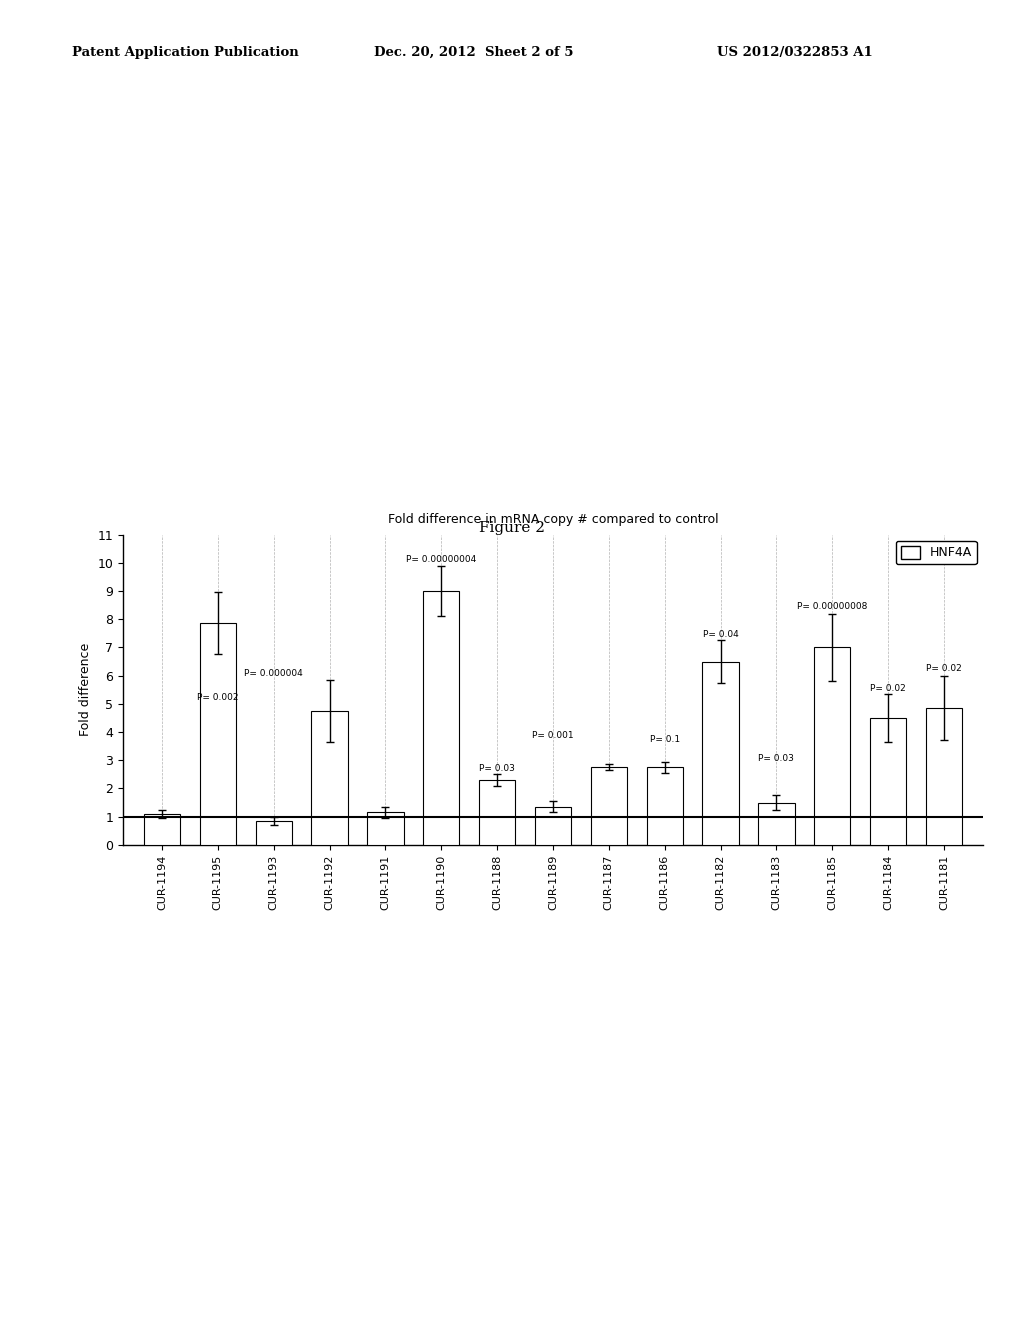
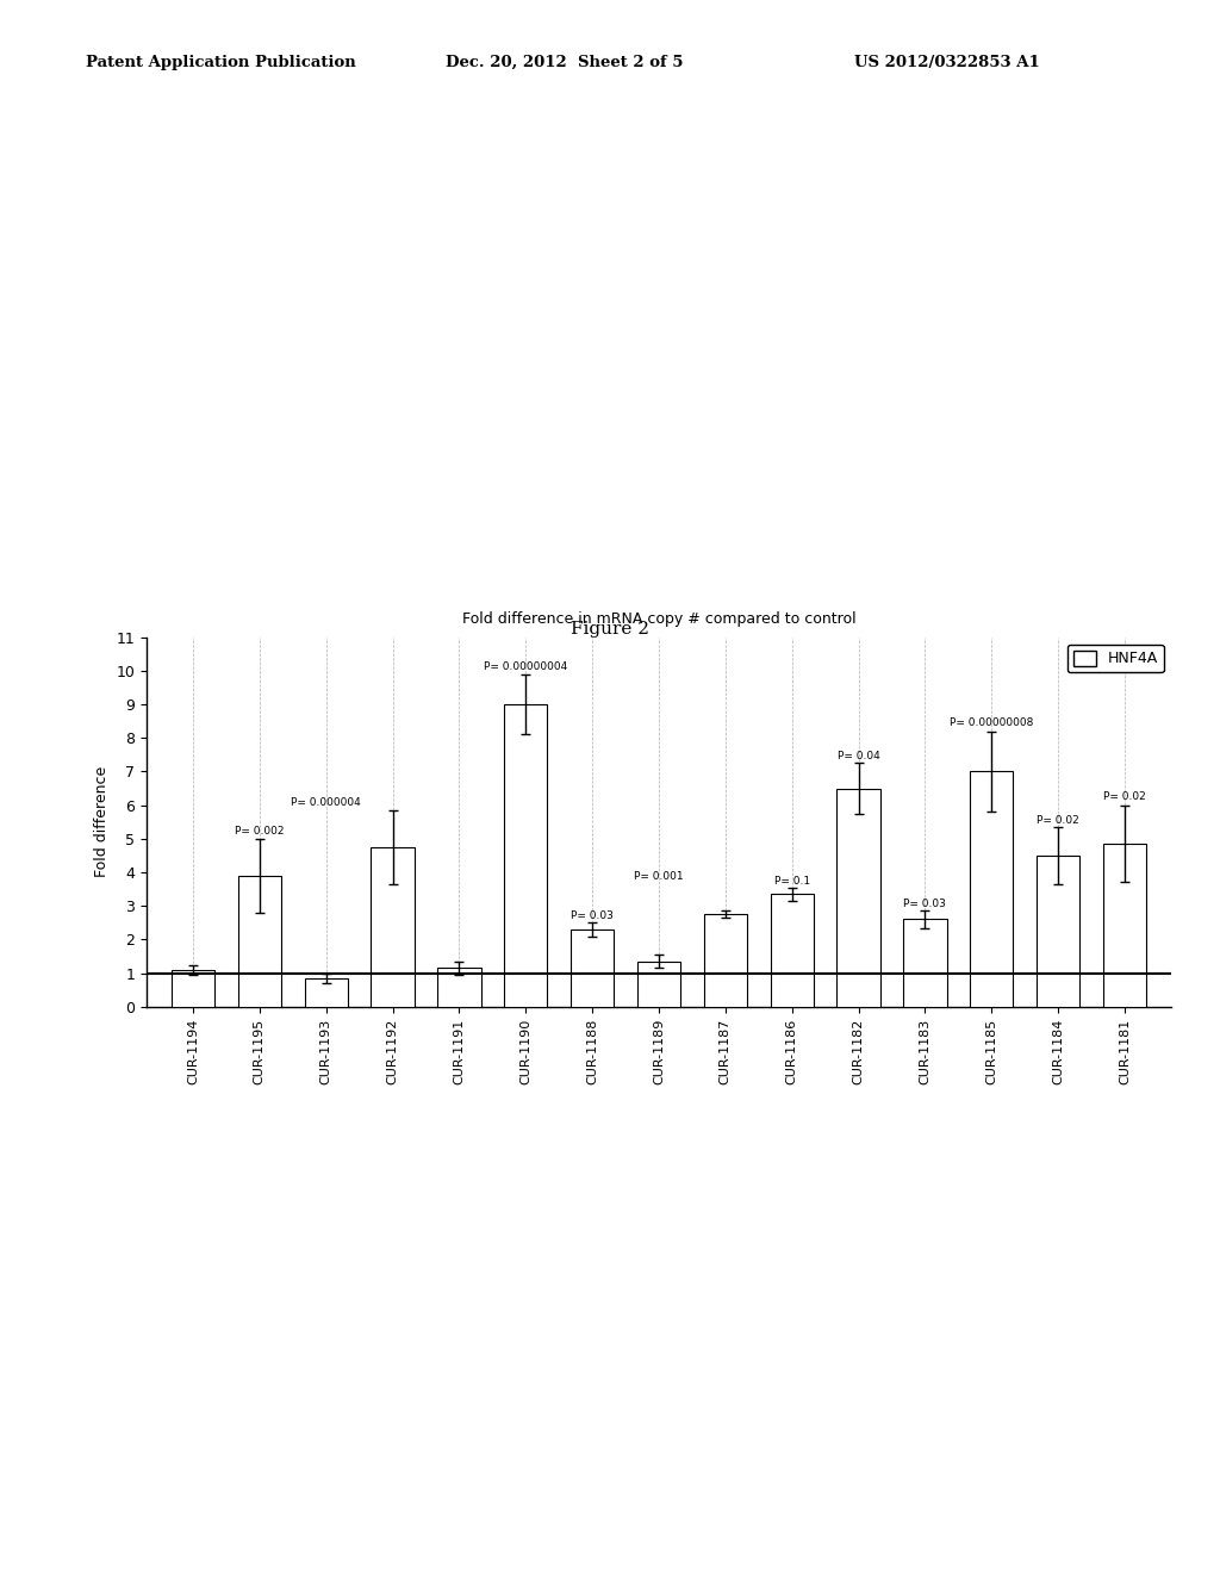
CUR-1195: 7.85 -> 3.90
CUR-1186: 2.75 -> 3.35
CUR-1183: 1.50 -> 2.60
